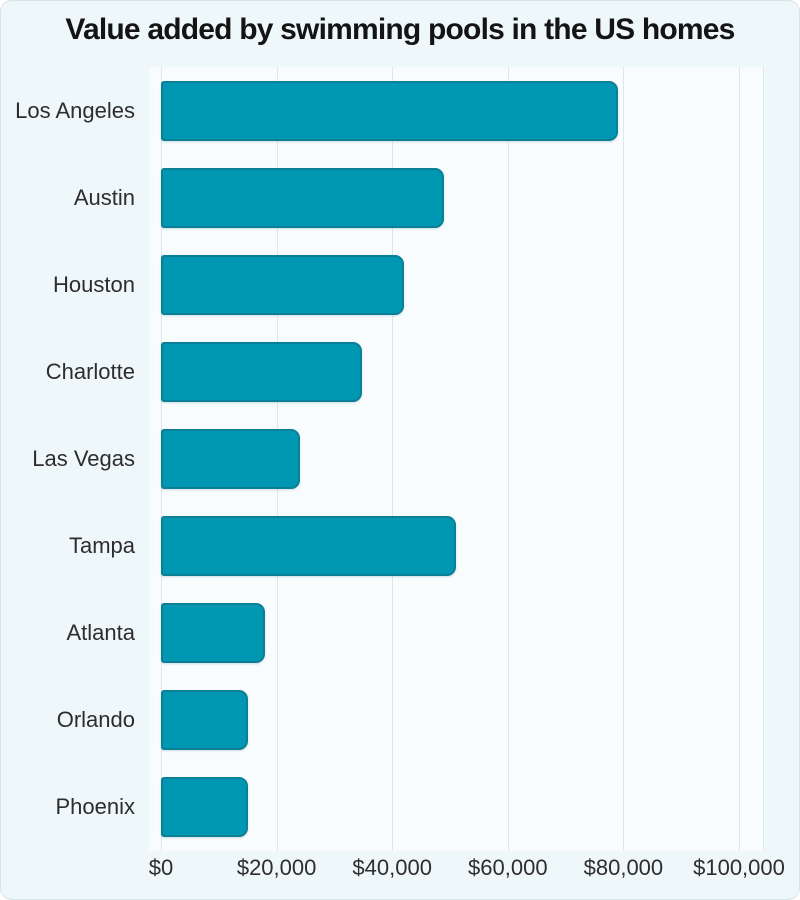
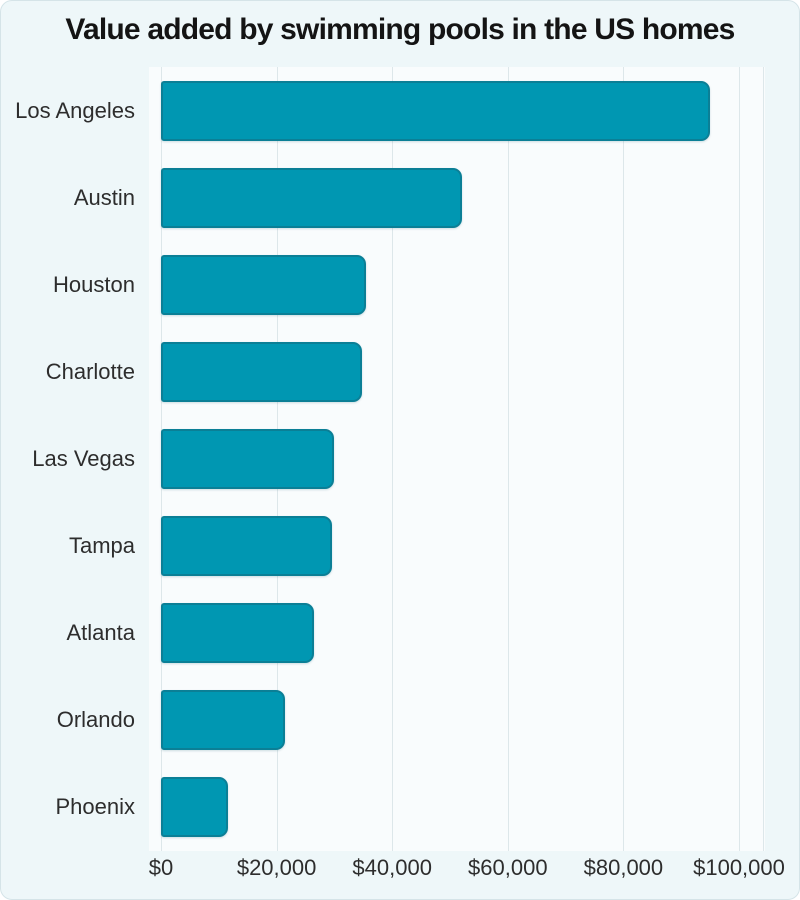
Los Angeles: $79000 -> $95000
Austin: $49000 -> $52000
Houston: $42000 -> $36000
Las Vegas: $24000 -> $30000
Tampa: $51000 -> $30000
Atlanta: $18000 -> $26000
Orlando: $15000 -> $22000
Phoenix: $15000 -> $12000
